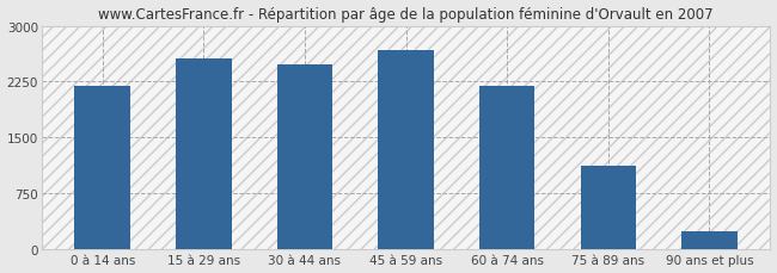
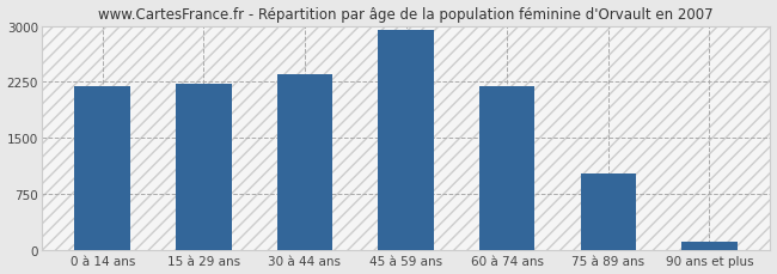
15 à 29 ans: 2560 -> 2230
30 à 44 ans: 2480 -> 2360
45 à 59 ans: 2680 -> 2940
75 à 89 ans: 1120 -> 1020
90 ans et plus: 240 -> 110
